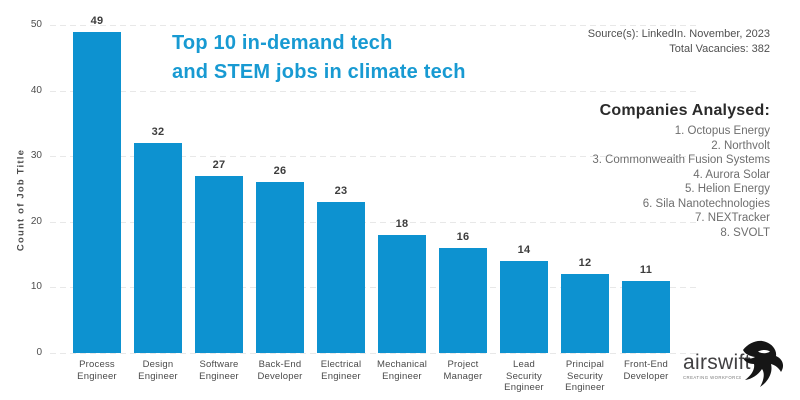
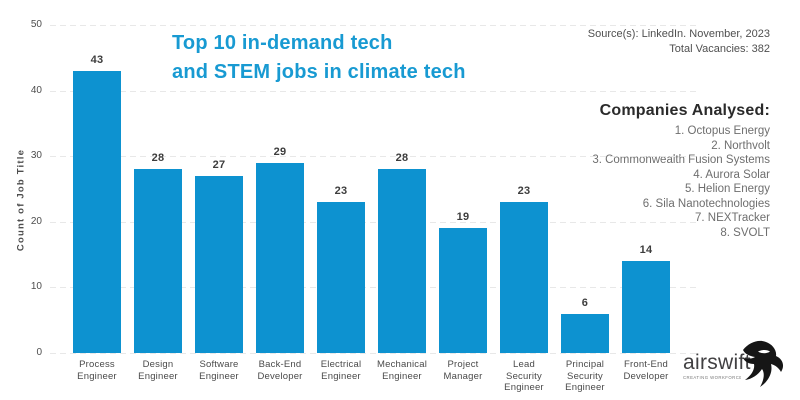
Process Engineer: 49 -> 43
Design Engineer: 32 -> 28
Back-End Developer: 26 -> 29
Mechanical Engineer: 18 -> 28
Project Manager: 16 -> 19
Lead Security Engineer: 14 -> 23
Principal Security Engineer: 12 -> 6
Front-End Developer: 11 -> 14
